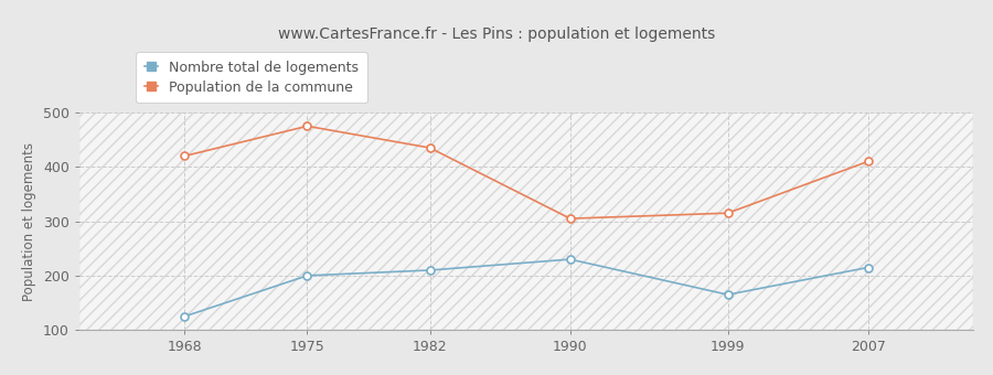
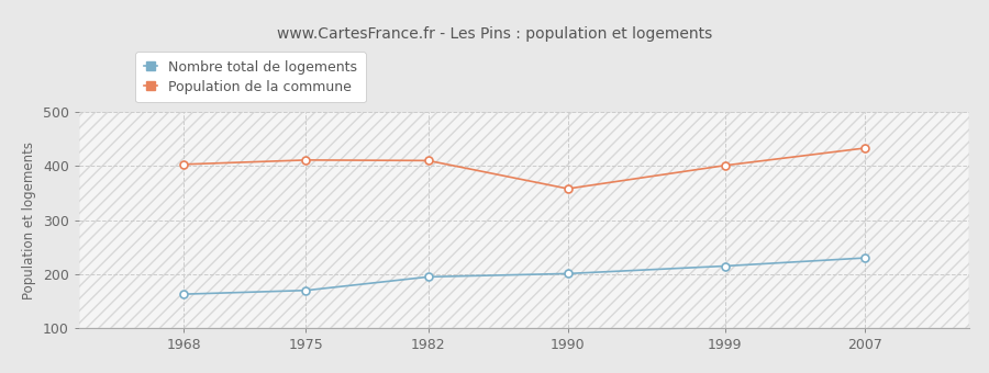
Nombre total de logements/1968: 125 -> 163
Population de la commune/1968: 420 -> 403
Nombre total de logements/1975: 200 -> 170
Population de la commune/1975: 475 -> 411
Nombre total de logements/1982: 210 -> 195
Population de la commune/1982: 435 -> 410
Nombre total de logements/1990: 230 -> 201
Population de la commune/1990: 305 -> 358
Nombre total de logements/1999: 165 -> 215
Population de la commune/1999: 315 -> 401
Nombre total de logements/2007: 215 -> 230
Population de la commune/2007: 410 -> 433
